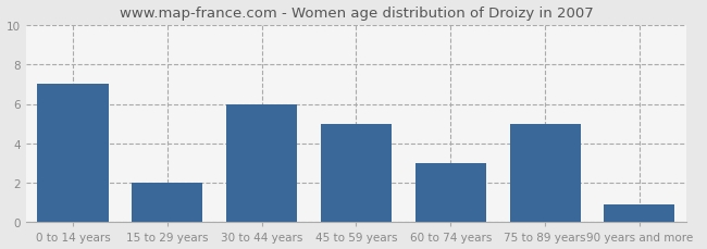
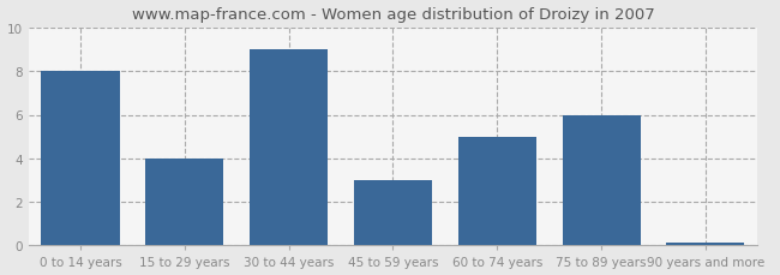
0 to 14 years: 7.0 -> 8.0
15 to 29 years: 2.0 -> 4.0
30 to 44 years: 6.0 -> 9.0
45 to 59 years: 5.0 -> 3.0
60 to 74 years: 3.0 -> 5.0
75 to 89 years: 5.0 -> 6.0
90 years and more: 0.9 -> 0.1
